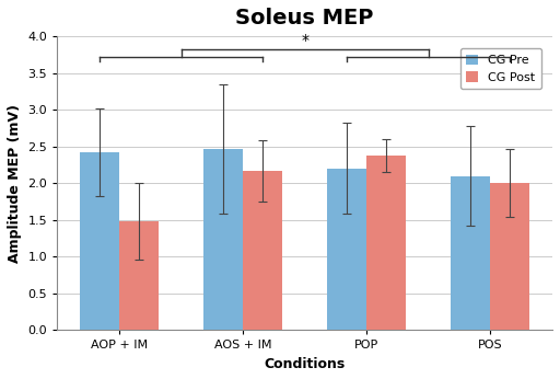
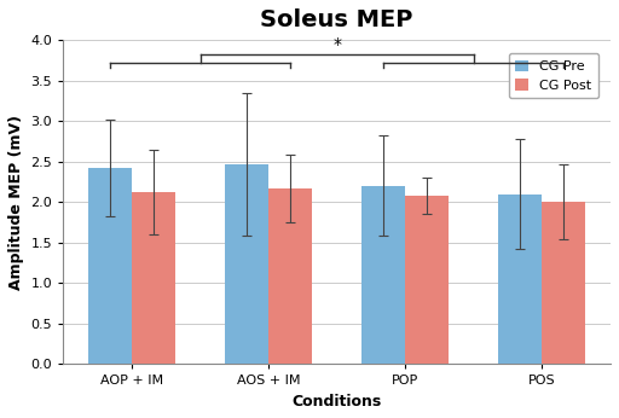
CG Post/AOP + IM: 1.48 -> 2.12
CG Post/POP: 2.38 -> 2.08
